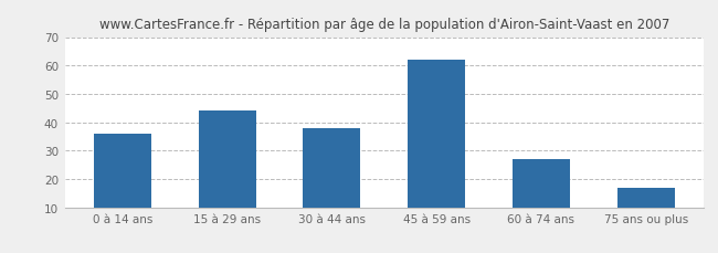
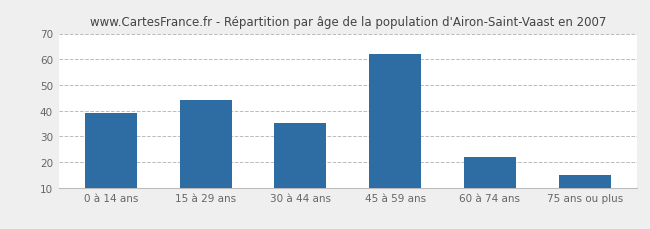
0 à 14 ans: 36 -> 39
30 à 44 ans: 38 -> 35
60 à 74 ans: 27 -> 22
75 ans ou plus: 17 -> 15
